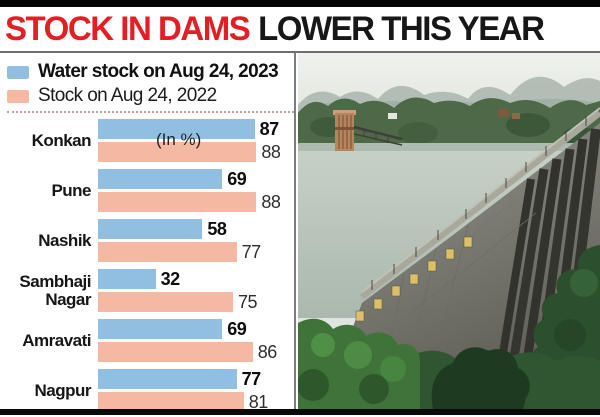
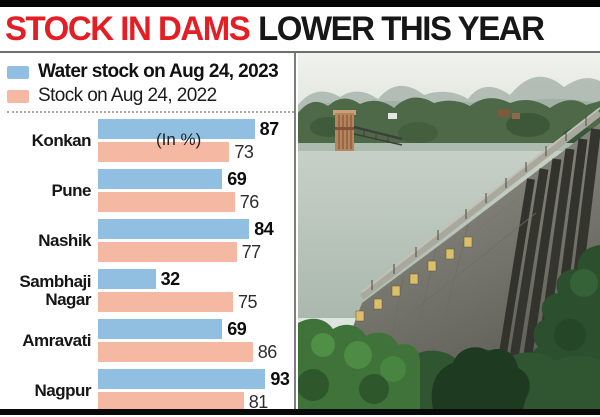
Stock on Aug 24, 2022/Konkan: 88 -> 73
Stock on Aug 24, 2022/Pune: 88 -> 76
Water stock on Aug 24, 2023/Nashik: 58 -> 84
Water stock on Aug 24, 2023/Nagpur: 77 -> 93
